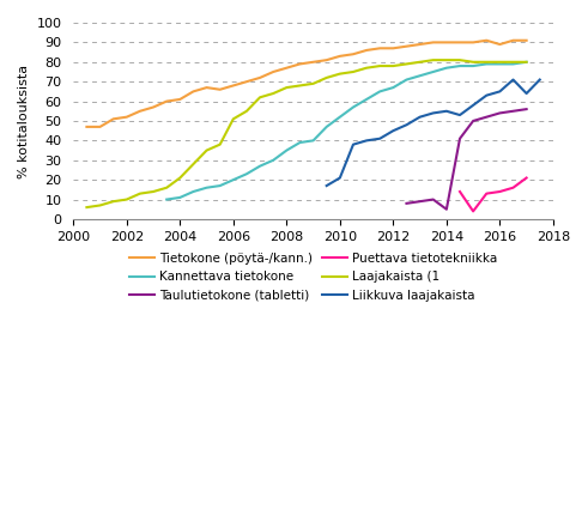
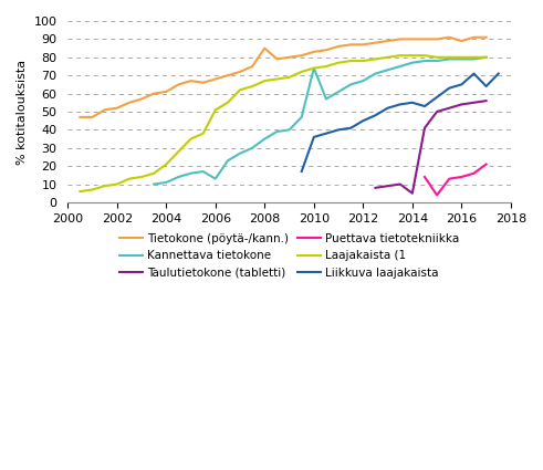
Kannettava tietokone/2006: 20 -> 13
Tietokone (pöytä-/kann.)/2008: 77 -> 85
Kannettava tietokone/2010: 52 -> 74
Liikkuva laajakaista/2010: 21 -> 36
